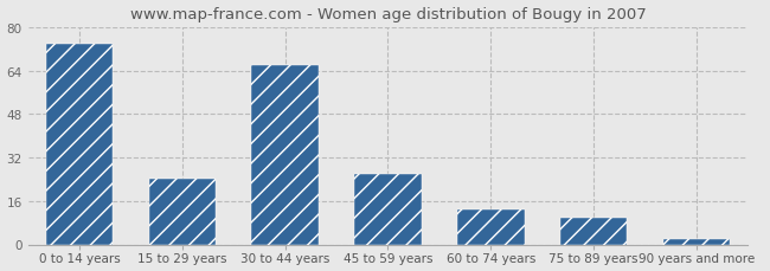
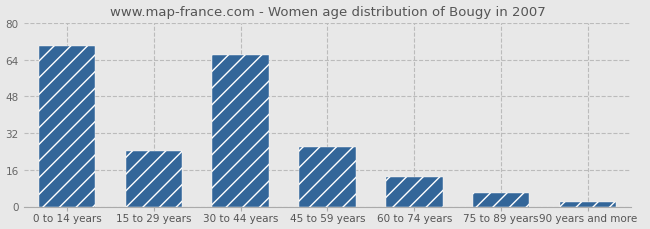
0 to 14 years: 74 -> 70
75 to 89 years: 10 -> 6
